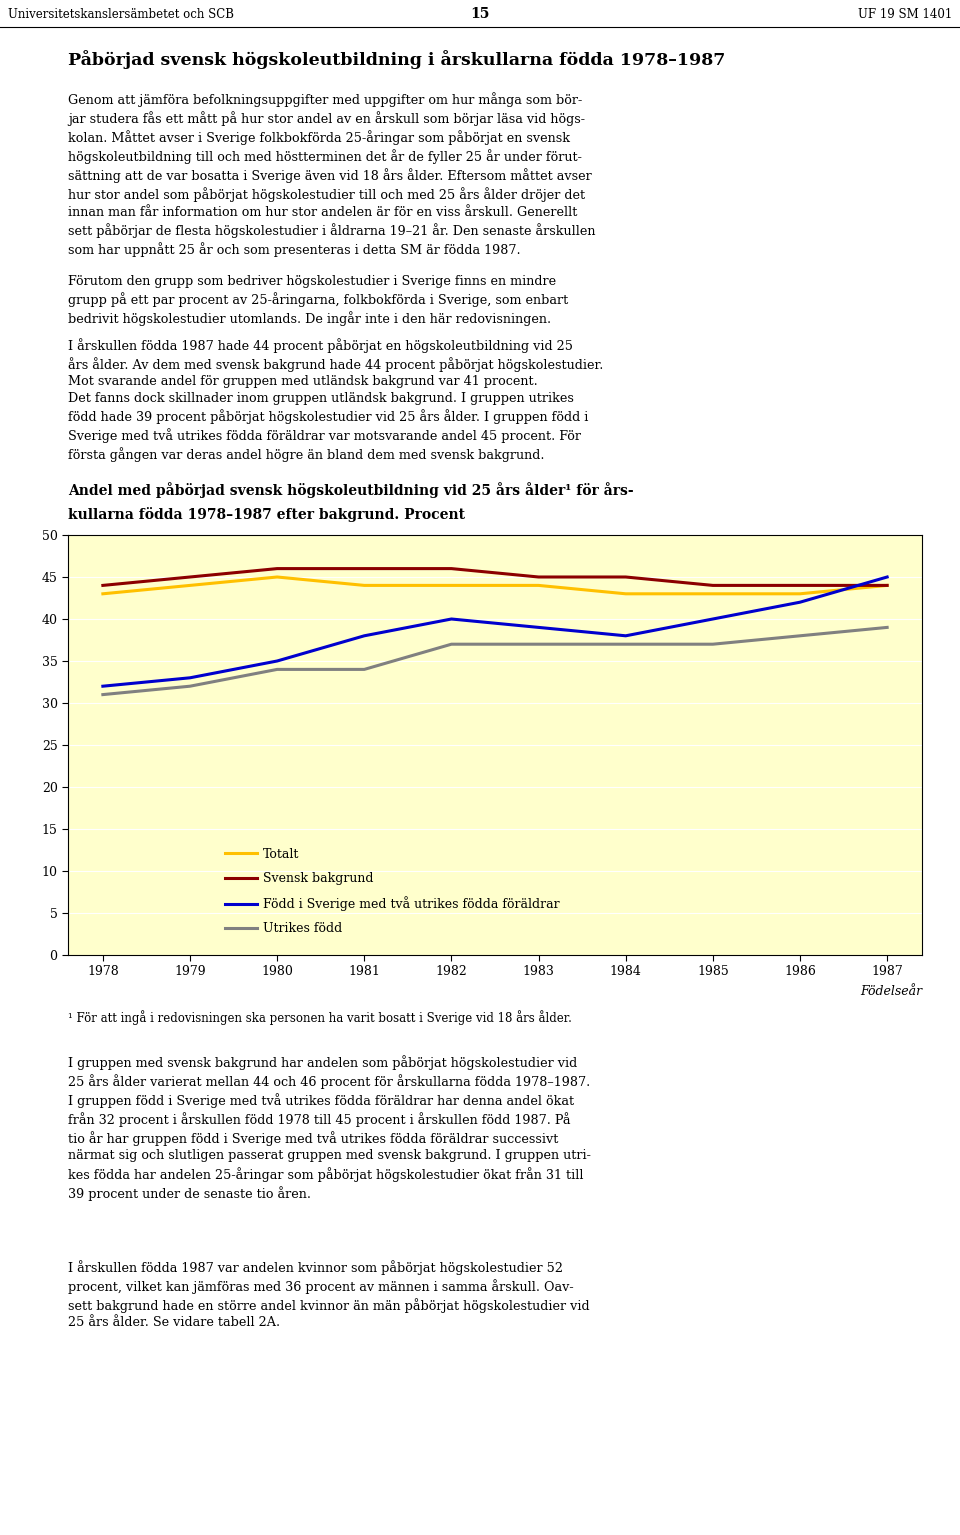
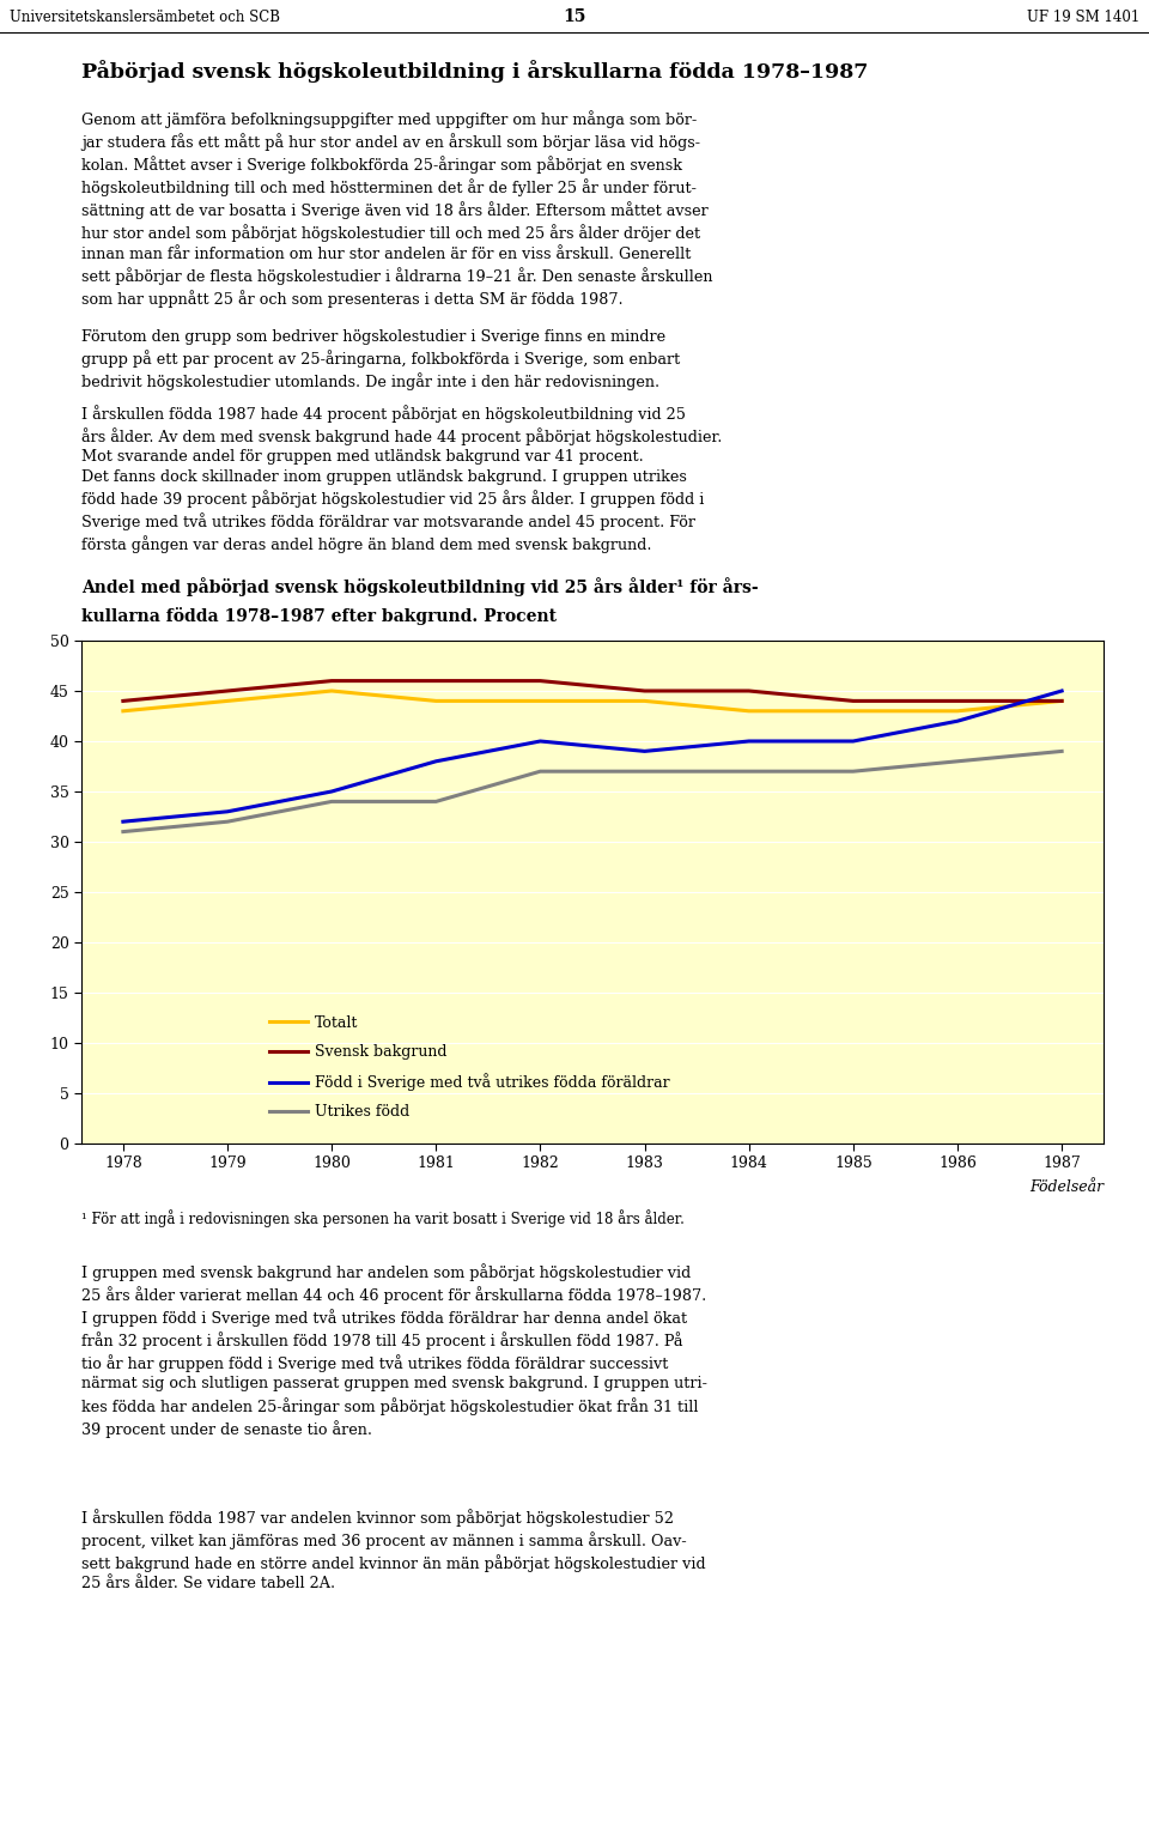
Född i Sverige med två utrikes födda föräldrar/1984: 38 -> 40
